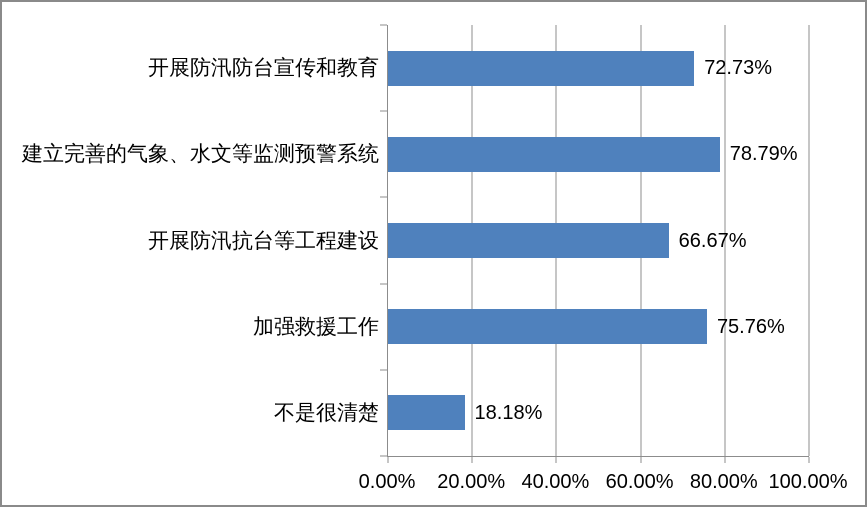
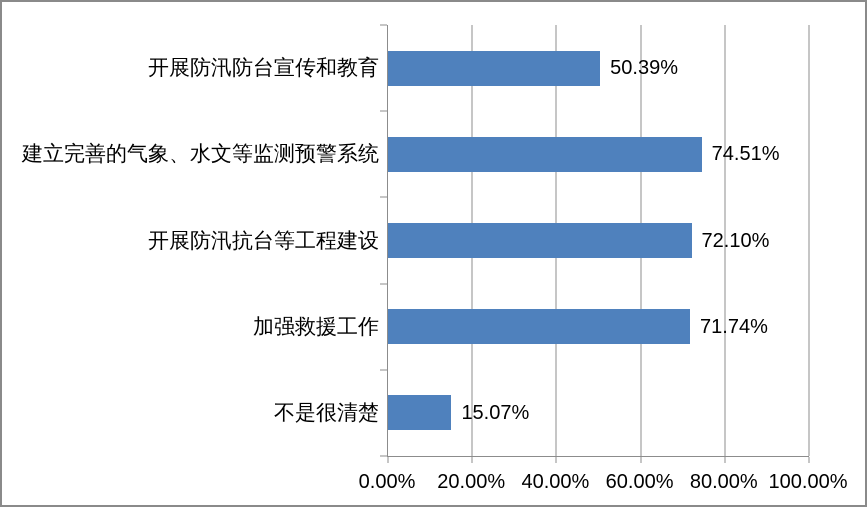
开展防汛防台宣传和教育: 72.73% -> 50.39%
建立完善的气象、水文等监测预警系统: 78.79% -> 74.51%
开展防汛抗台等工程建设: 66.67% -> 72.10%
加强救援工作: 75.76% -> 71.74%
不是很清楚: 18.18% -> 15.07%
